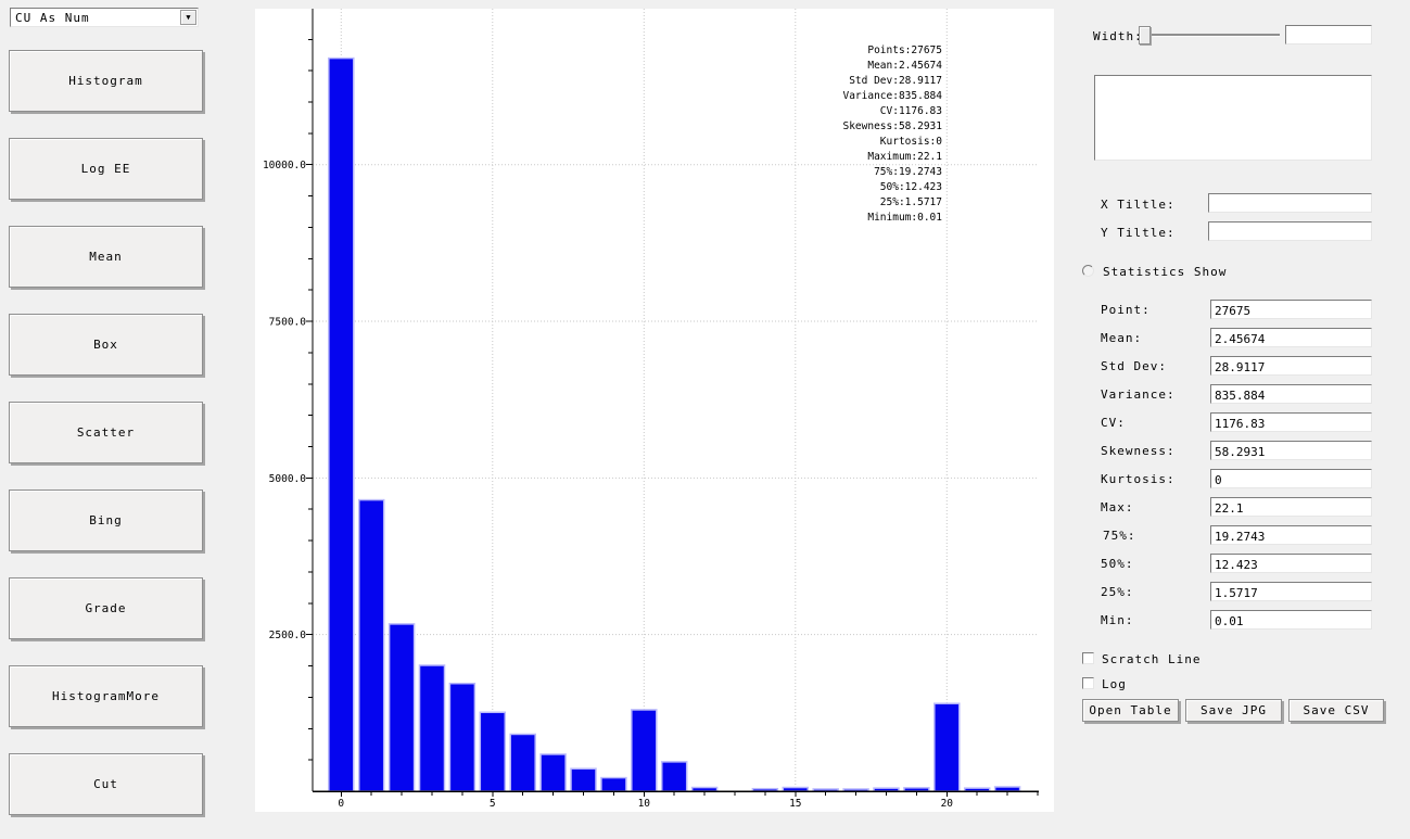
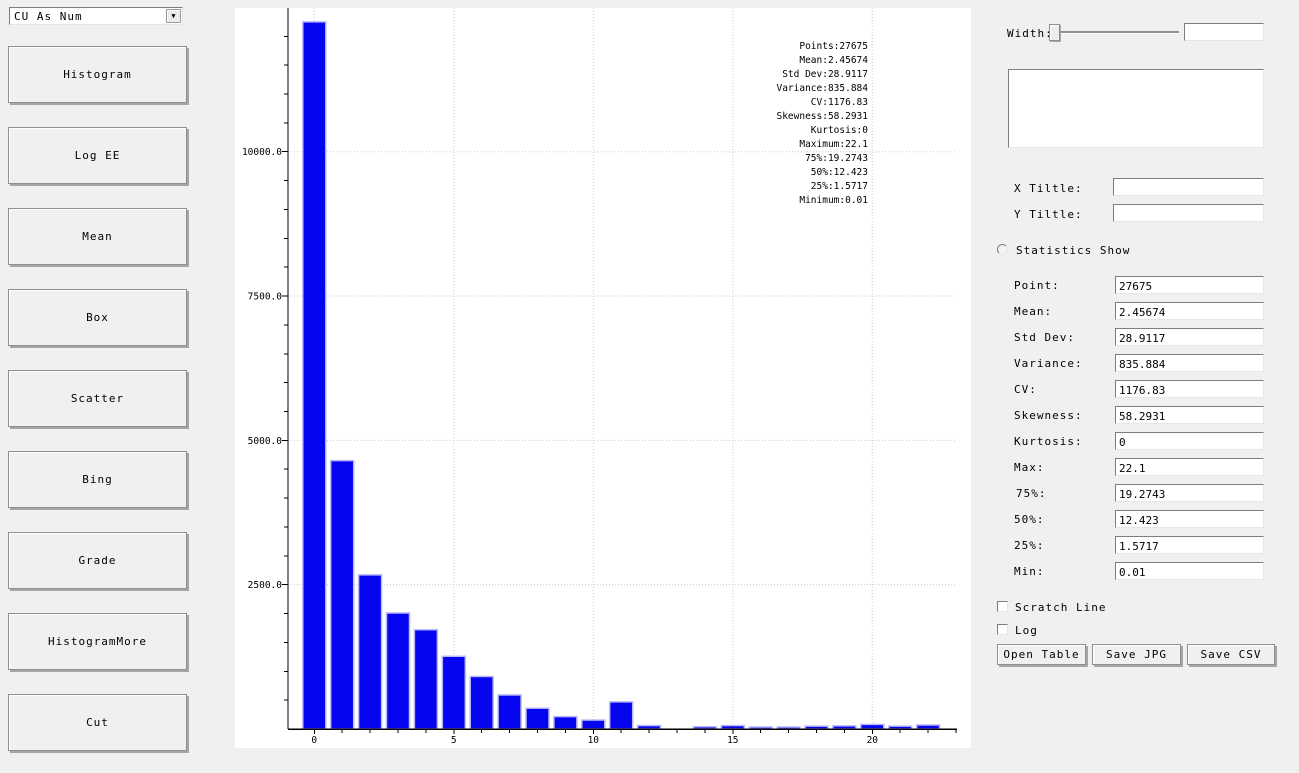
0: 11700 -> 12200
10: 1300 -> 200
20: 1400 -> 100
